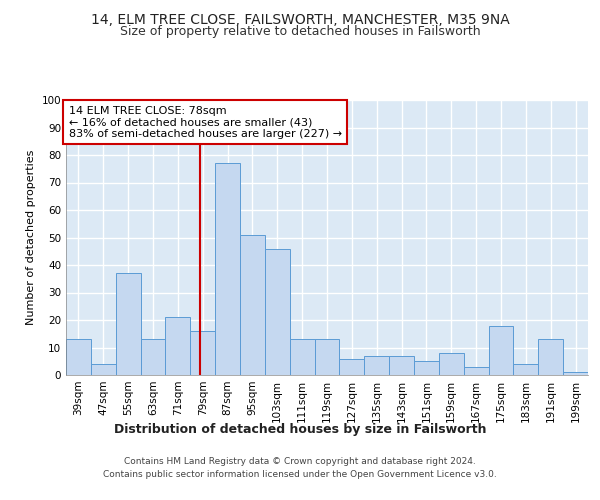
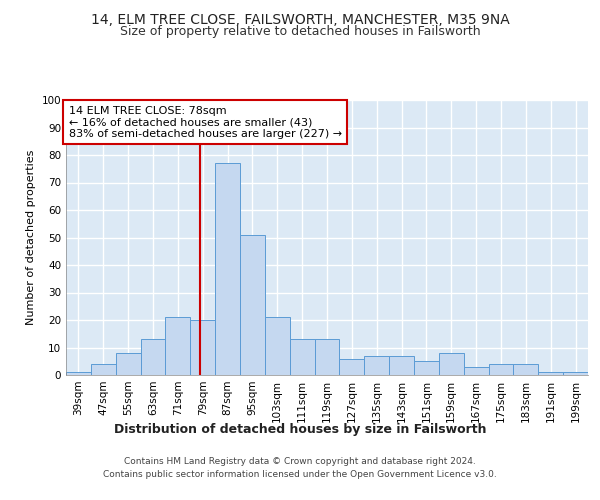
39sqm: 13 -> 1
55sqm: 37 -> 8
79sqm: 16 -> 20
103sqm: 46 -> 21
175sqm: 18 -> 4
191sqm: 13 -> 1
